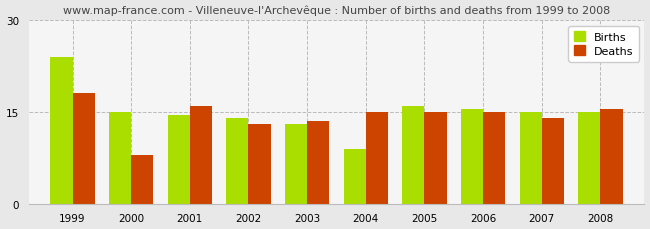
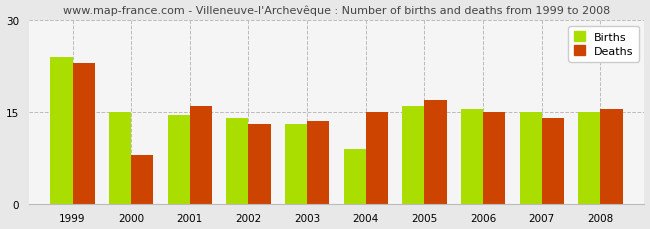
Deaths/1999: 18.0 -> 23.0
Deaths/2005: 15.0 -> 17.0
